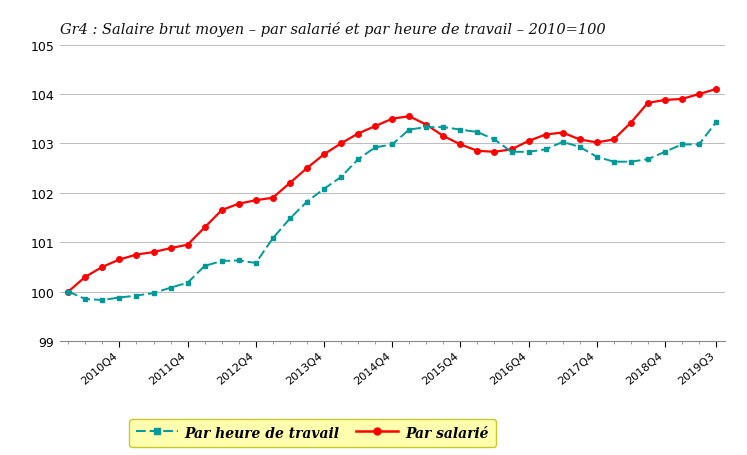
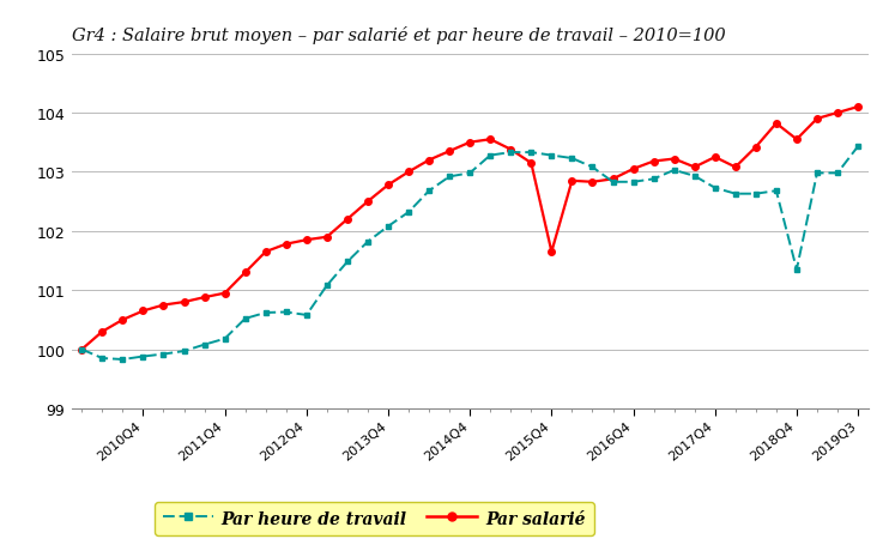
Par salarié/2015Q4: 102.98 -> 101.65
Par salarié/2017Q4: 103.02 -> 103.25
Par salarié/2018Q4: 103.88 -> 103.55
Par heure de travail/2018Q4: 102.83 -> 101.35
